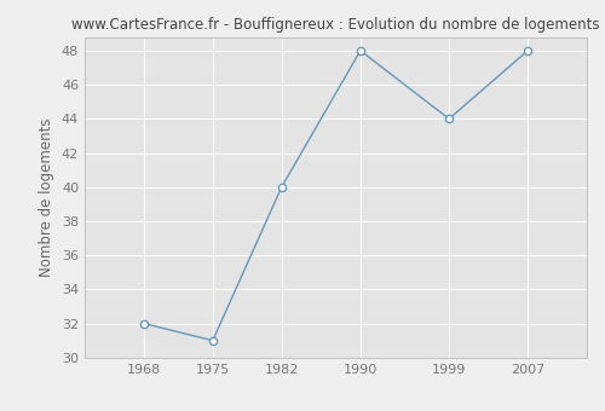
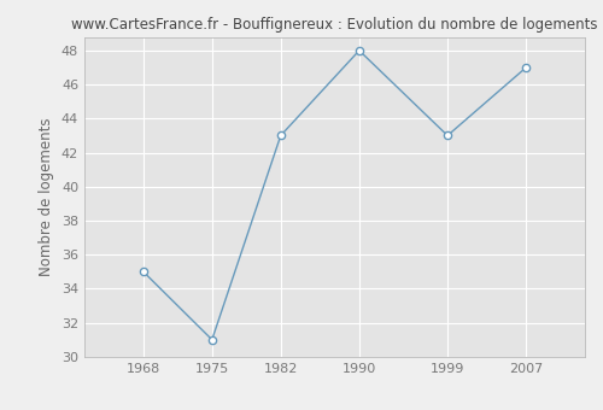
1968: 32 -> 35
1982: 40 -> 43
1999: 44 -> 43
2007: 48 -> 47
